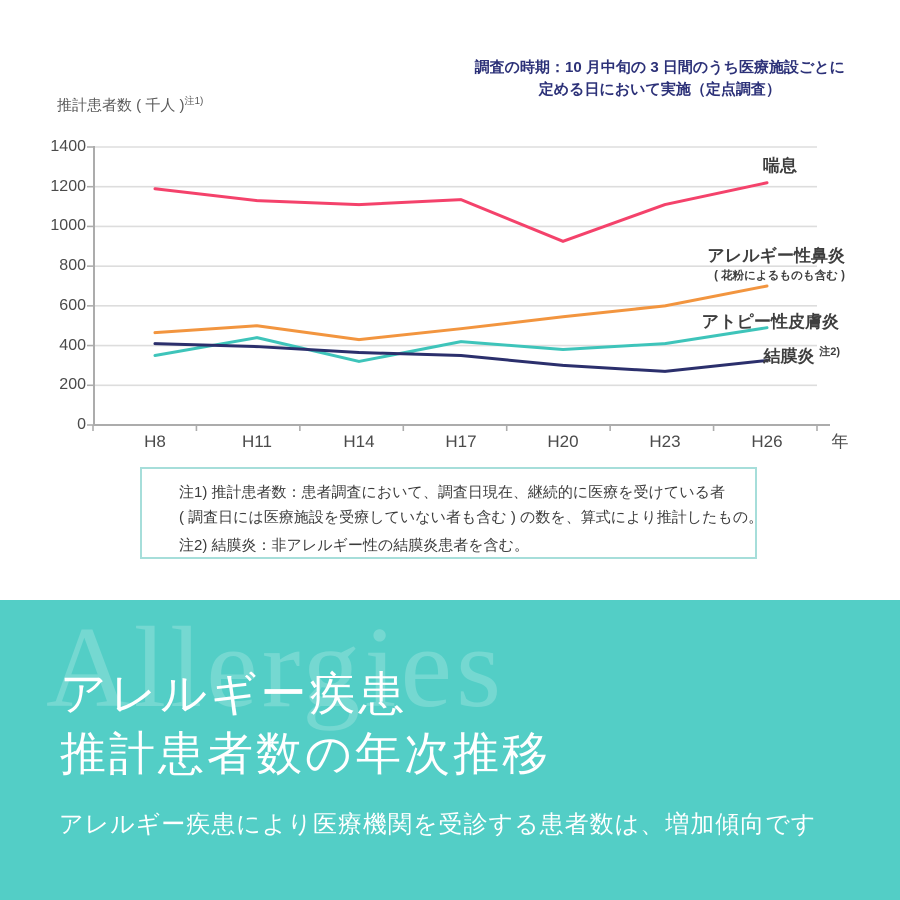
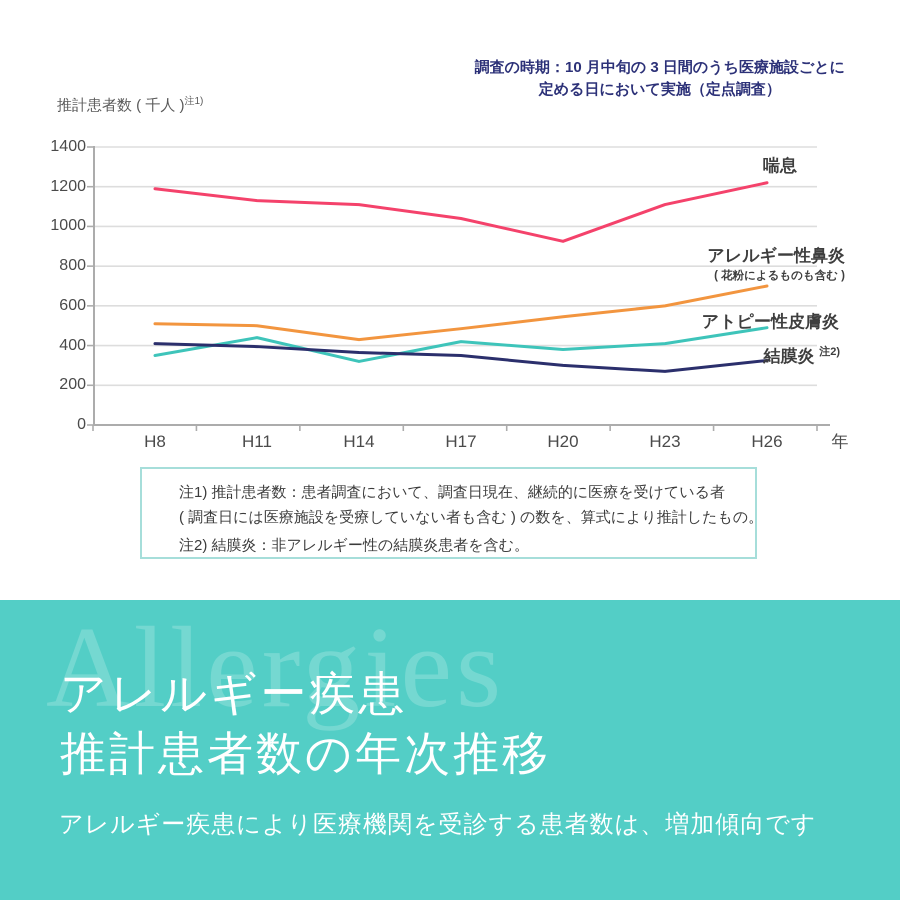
アレルギー性鼻炎/H8: 460 -> 510
喘息/H17: 1140 -> 1040
